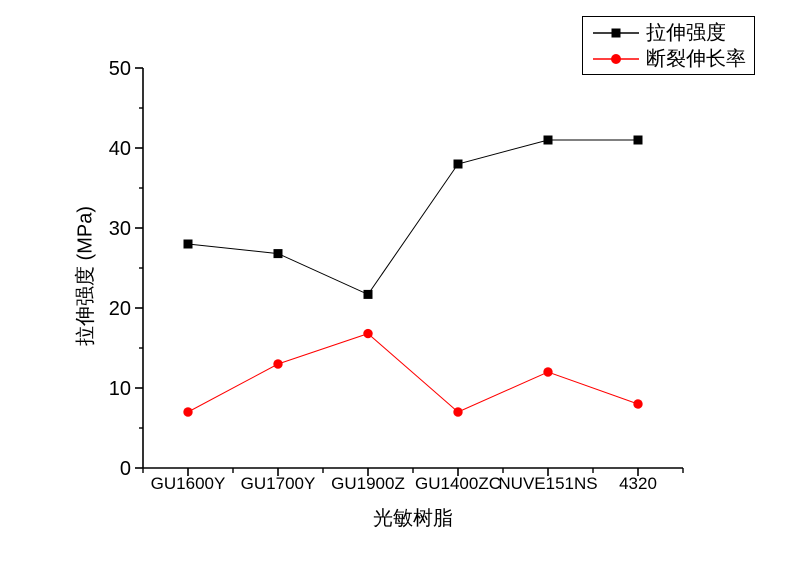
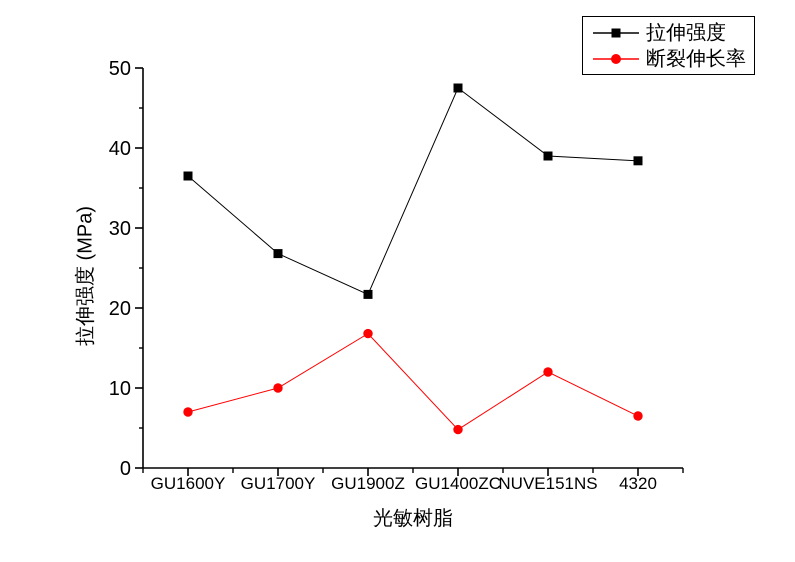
拉伸强度/GU1600Y: 28 -> 36
断裂伸长率/GU1700Y: 13 -> 10
拉伸强度/GU1400ZC: 38 -> 48
断裂伸长率/GU1400ZC: 7 -> 5
拉伸强度/NUVE151NS: 41 -> 39
拉伸强度/4320: 41 -> 38
断裂伸长率/4320: 8 -> 6
